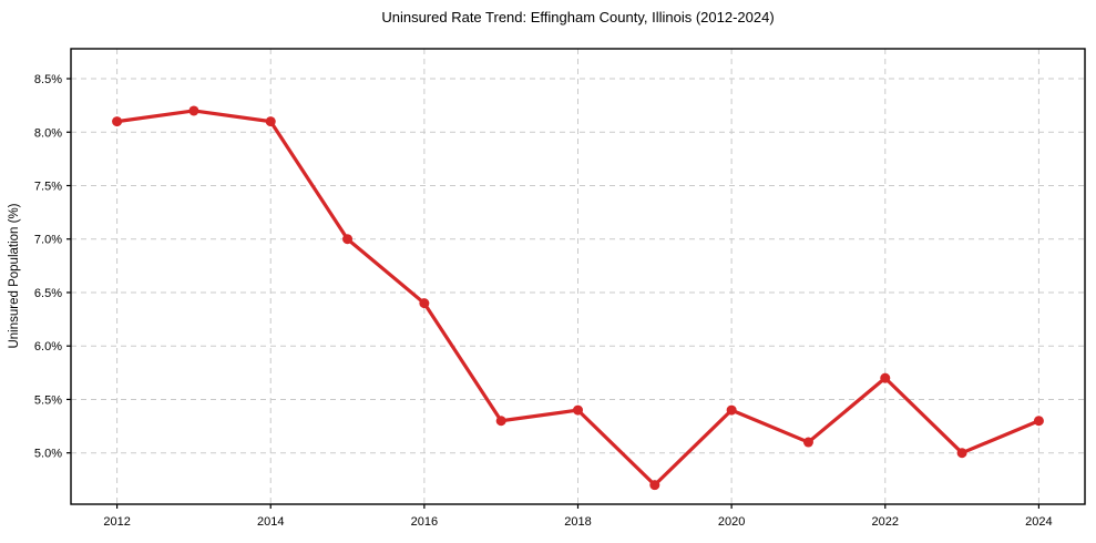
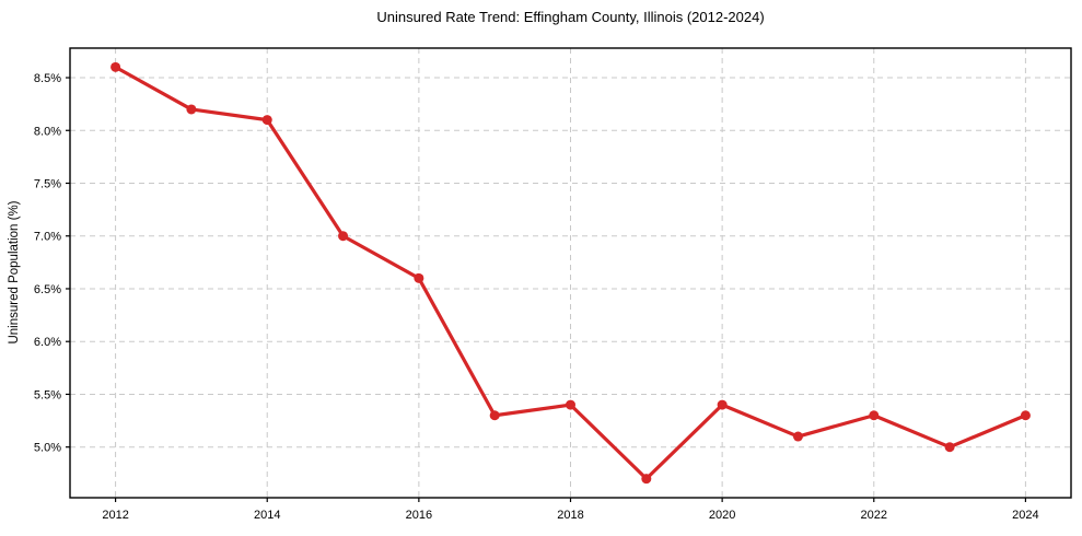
2012: 8.1% -> 8.6%
2016: 6.4% -> 6.6%
2022: 5.7% -> 5.3%
